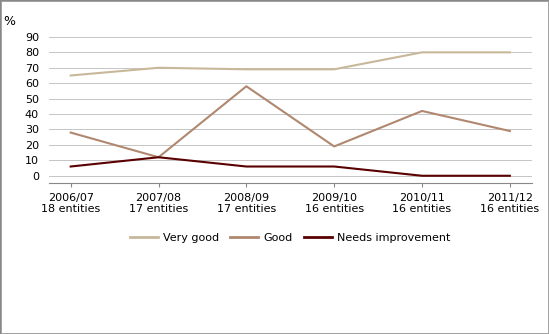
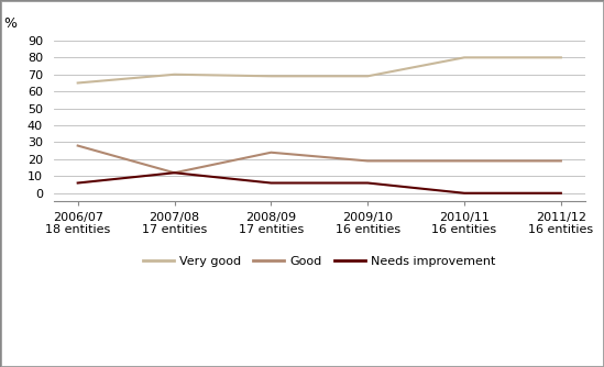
Good/2008/09 17 entities: 58 -> 24
Good/2010/11 16 entities: 42 -> 19
Good/2011/12 16 entities: 29 -> 19
